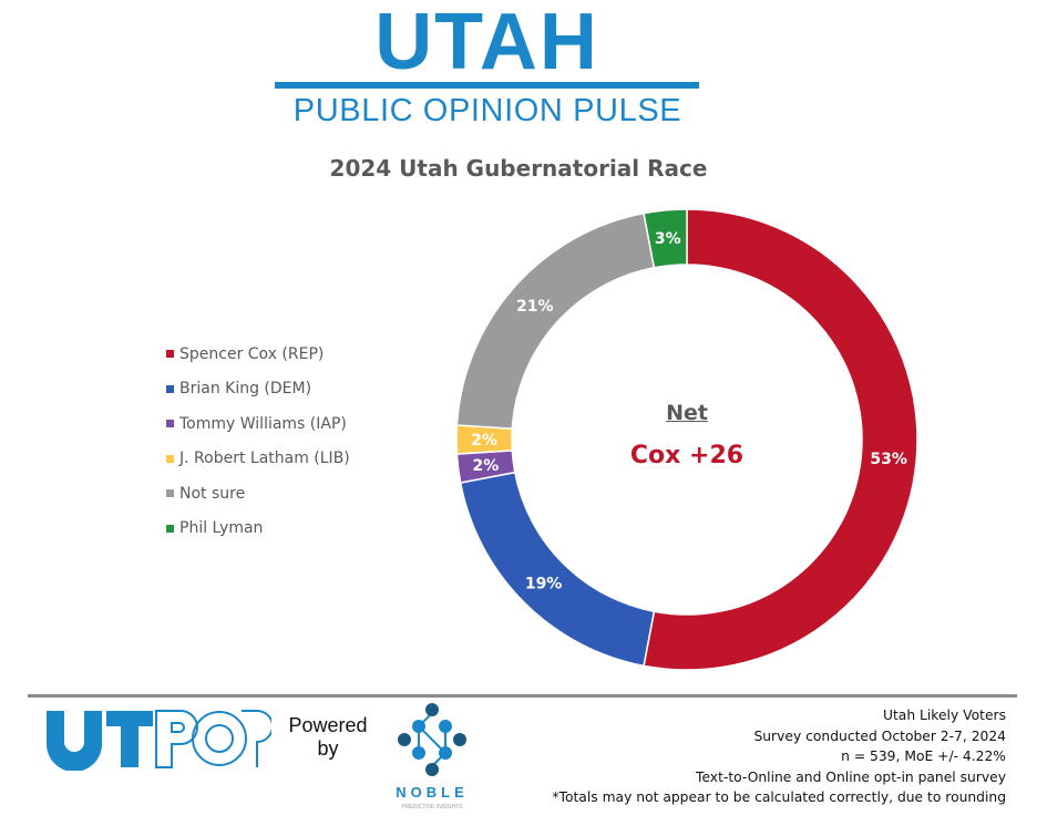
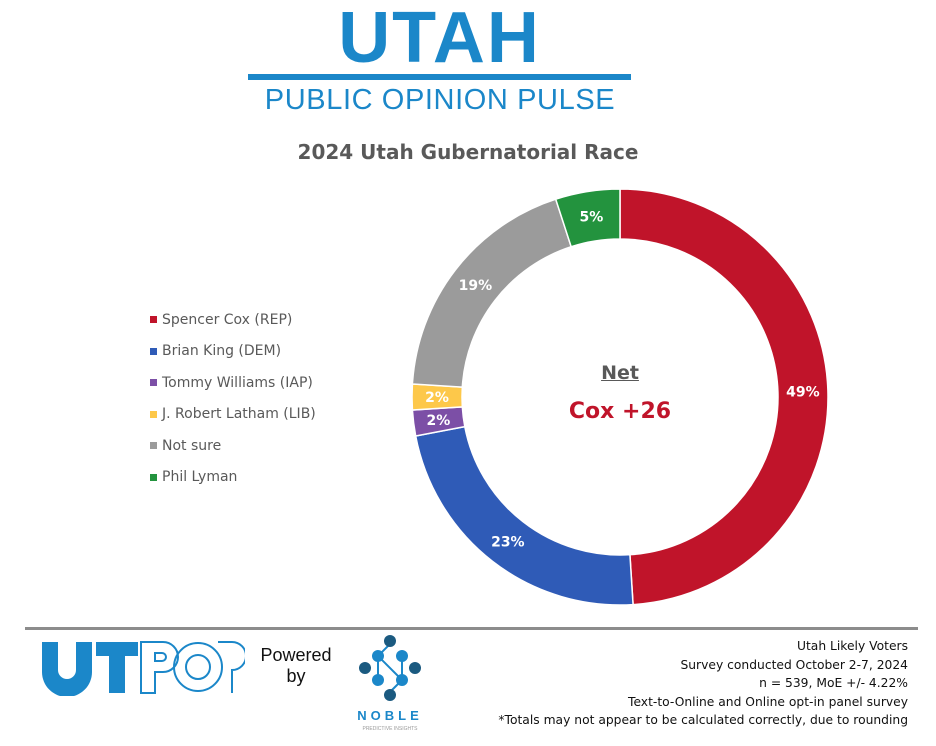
Spencer Cox (REP): 53% -> 49%
Brian King (DEM): 19% -> 23%
Not sure: 21% -> 19%
Phil Lyman: 3% -> 5%
